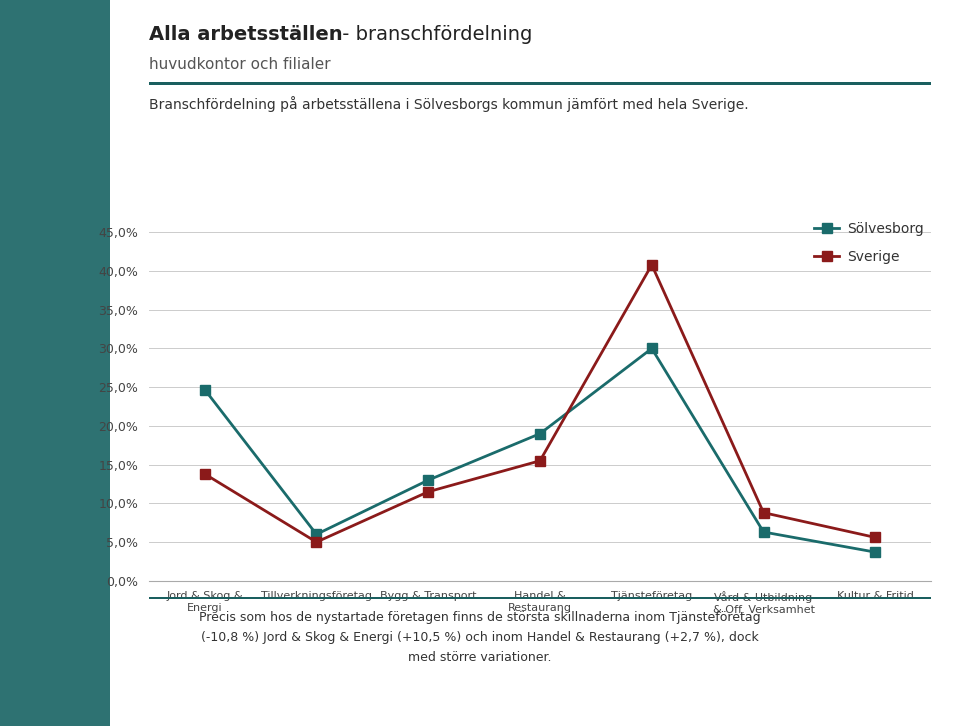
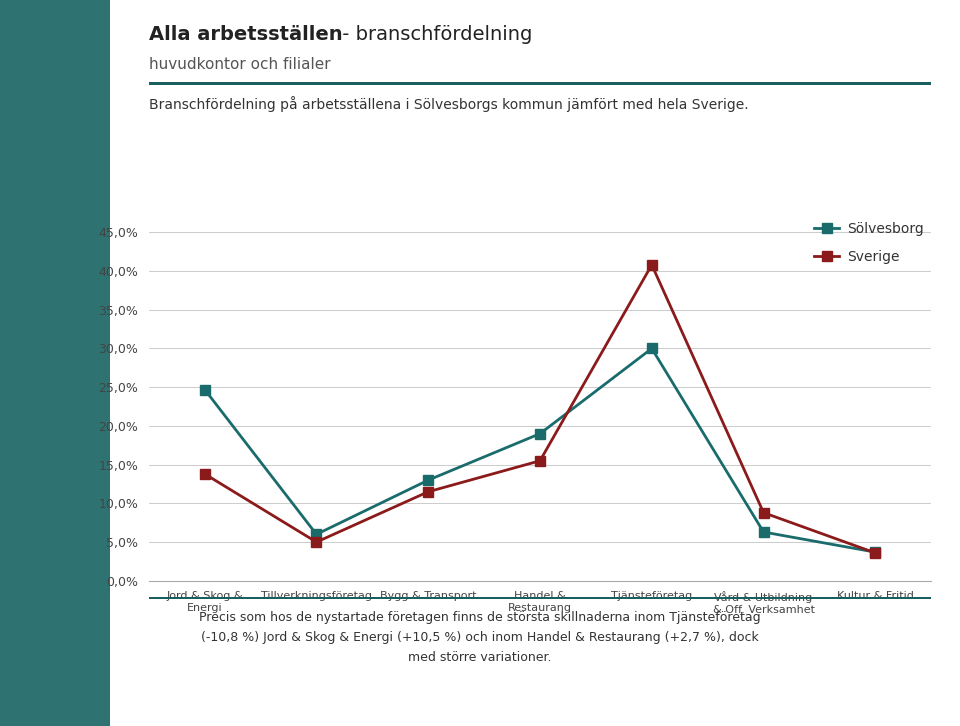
Sverige/Kultur & Fritid: 5,6% -> 3,6%
